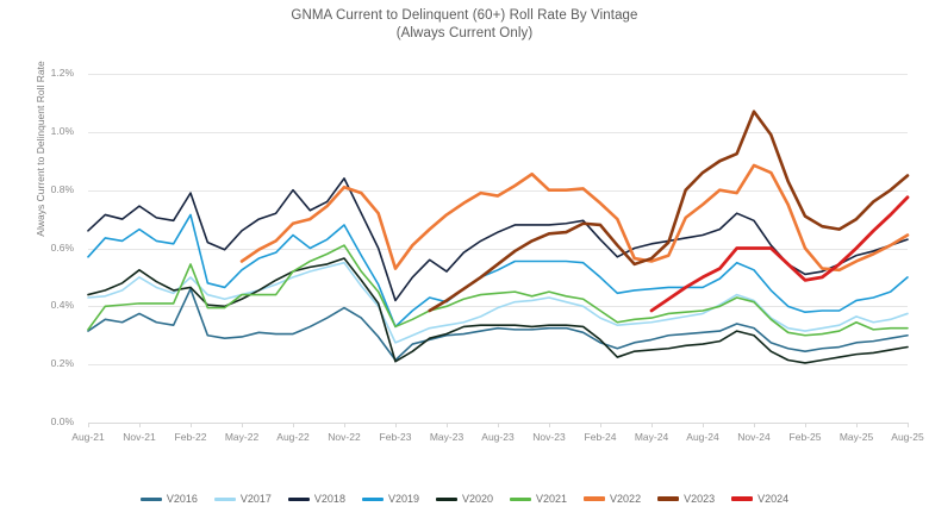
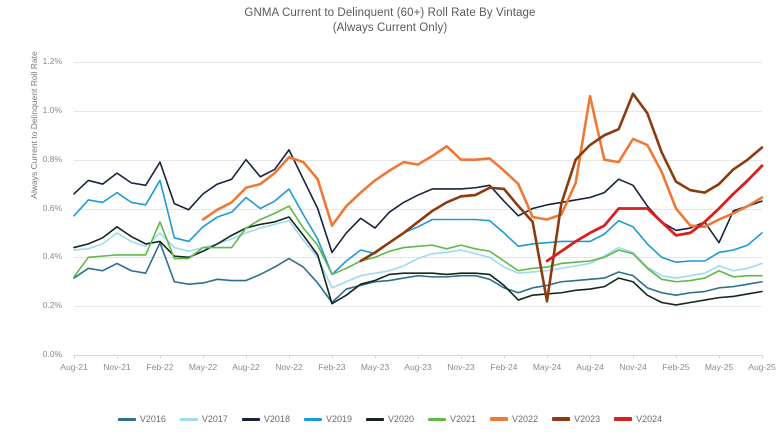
V2023/May-24: 0.56% -> 0.22%
V2022/Aug-24: 0.75% -> 1.06%
V2018/May-25: 0.57% -> 0.46%
